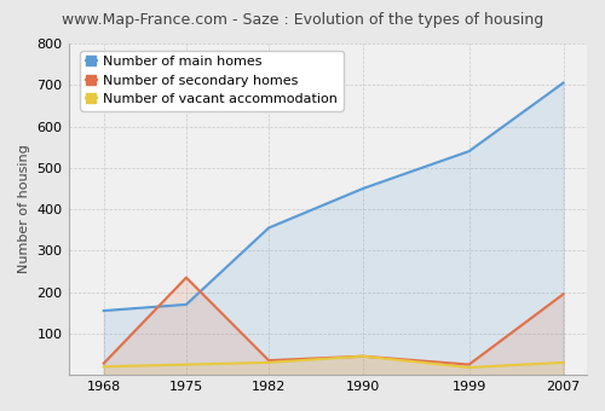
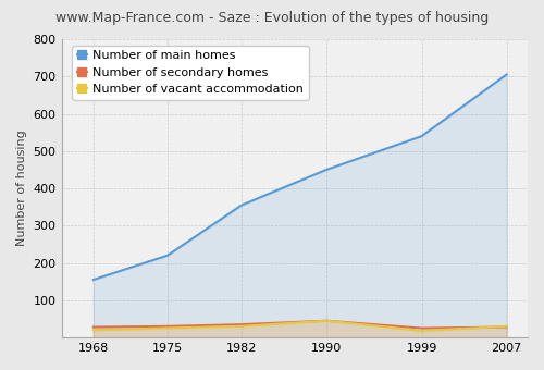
Number of main homes/1975: 170 -> 220
Number of secondary homes/1975: 235 -> 30
Number of secondary homes/2007: 195 -> 28
